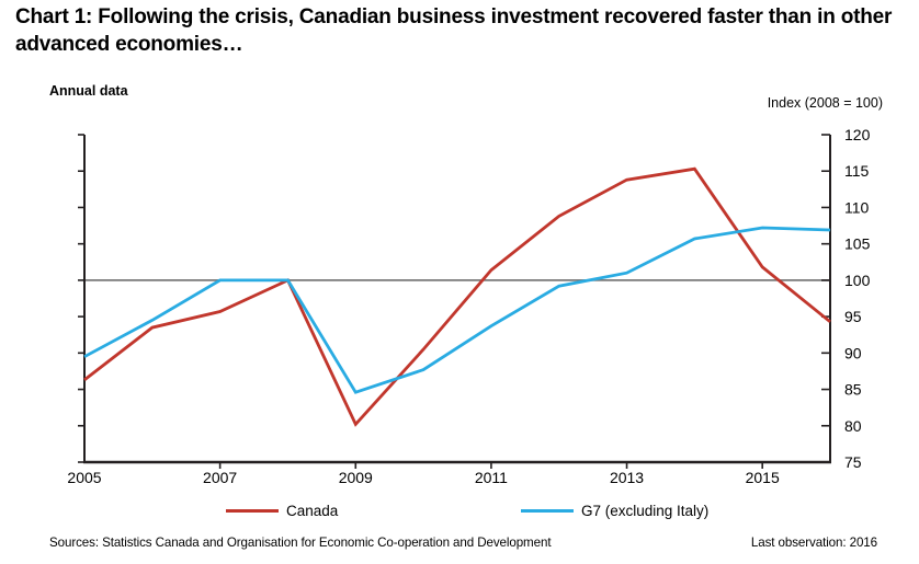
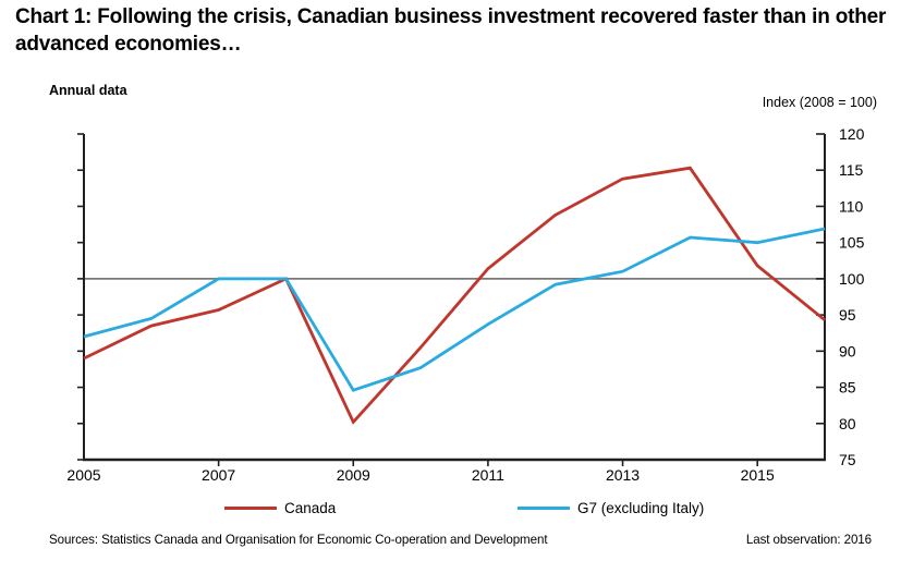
Canada/2005: 86 -> 89
G7 (excluding Italy)/2005: 90 -> 92
G7 (excluding Italy)/2015: 107 -> 105
